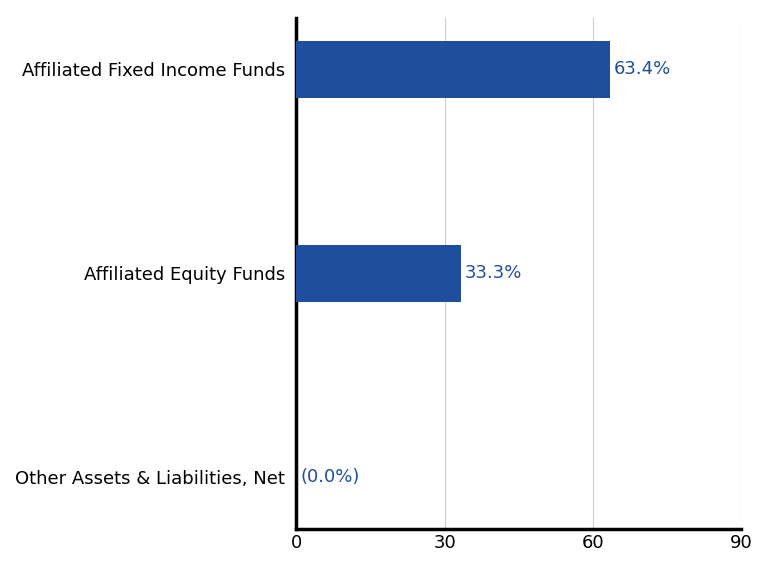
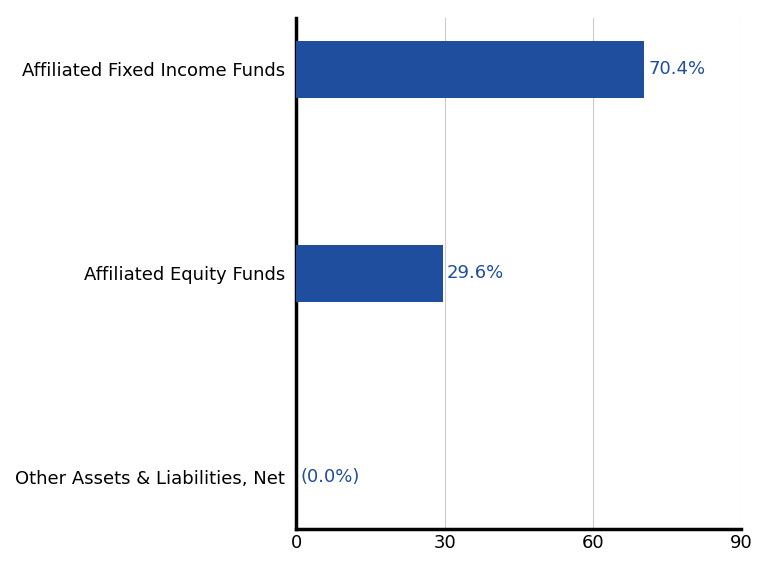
Affiliated Fixed Income Funds: 63.4% -> 70.4%
Affiliated Equity Funds: 33.3% -> 29.6%
